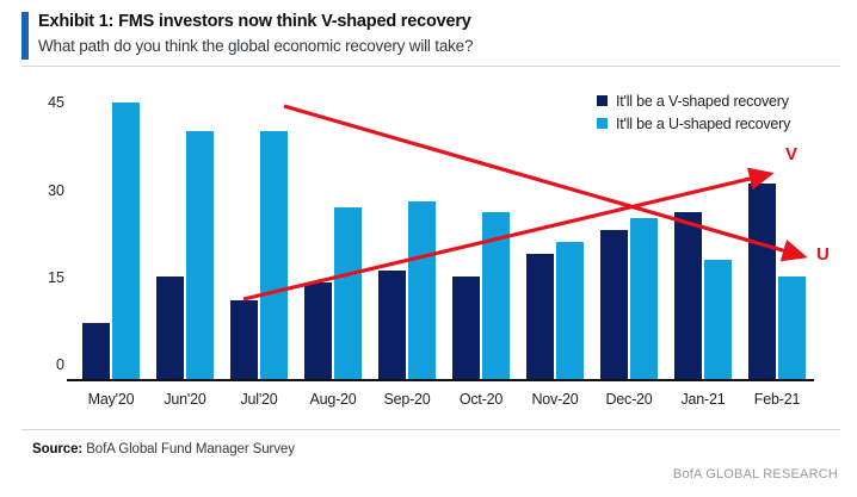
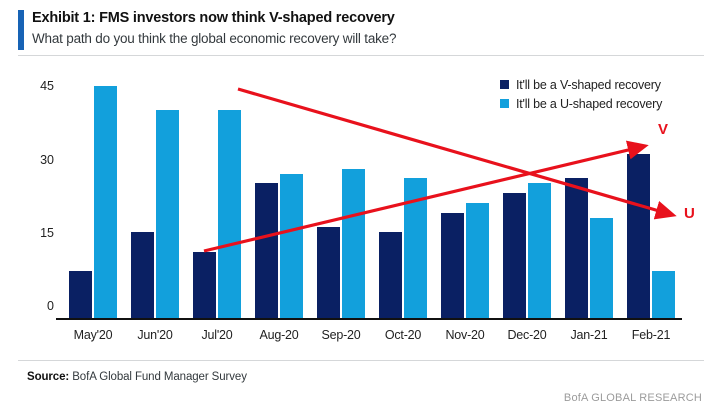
It'll be a V-shaped recovery/Aug-20: 17 -> 28
It'll be a U-shaped recovery/Feb-21: 18 -> 10
